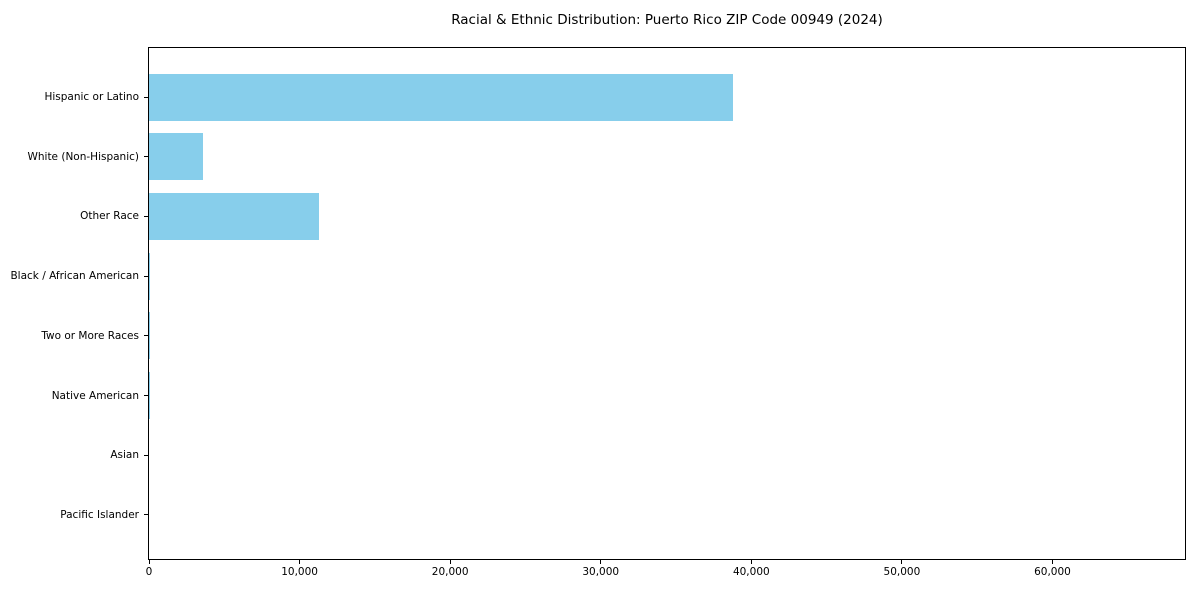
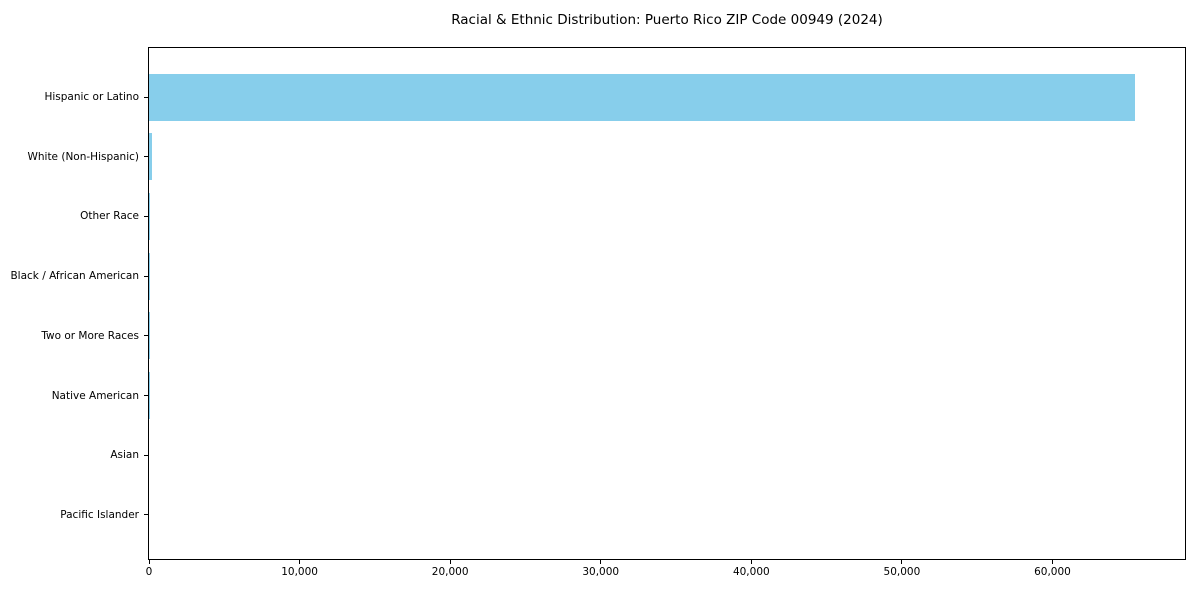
Hispanic or Latino: 38800 -> 65500
White (Non-Hispanic): 3600 -> 200
Other Race: 11300 -> 100
